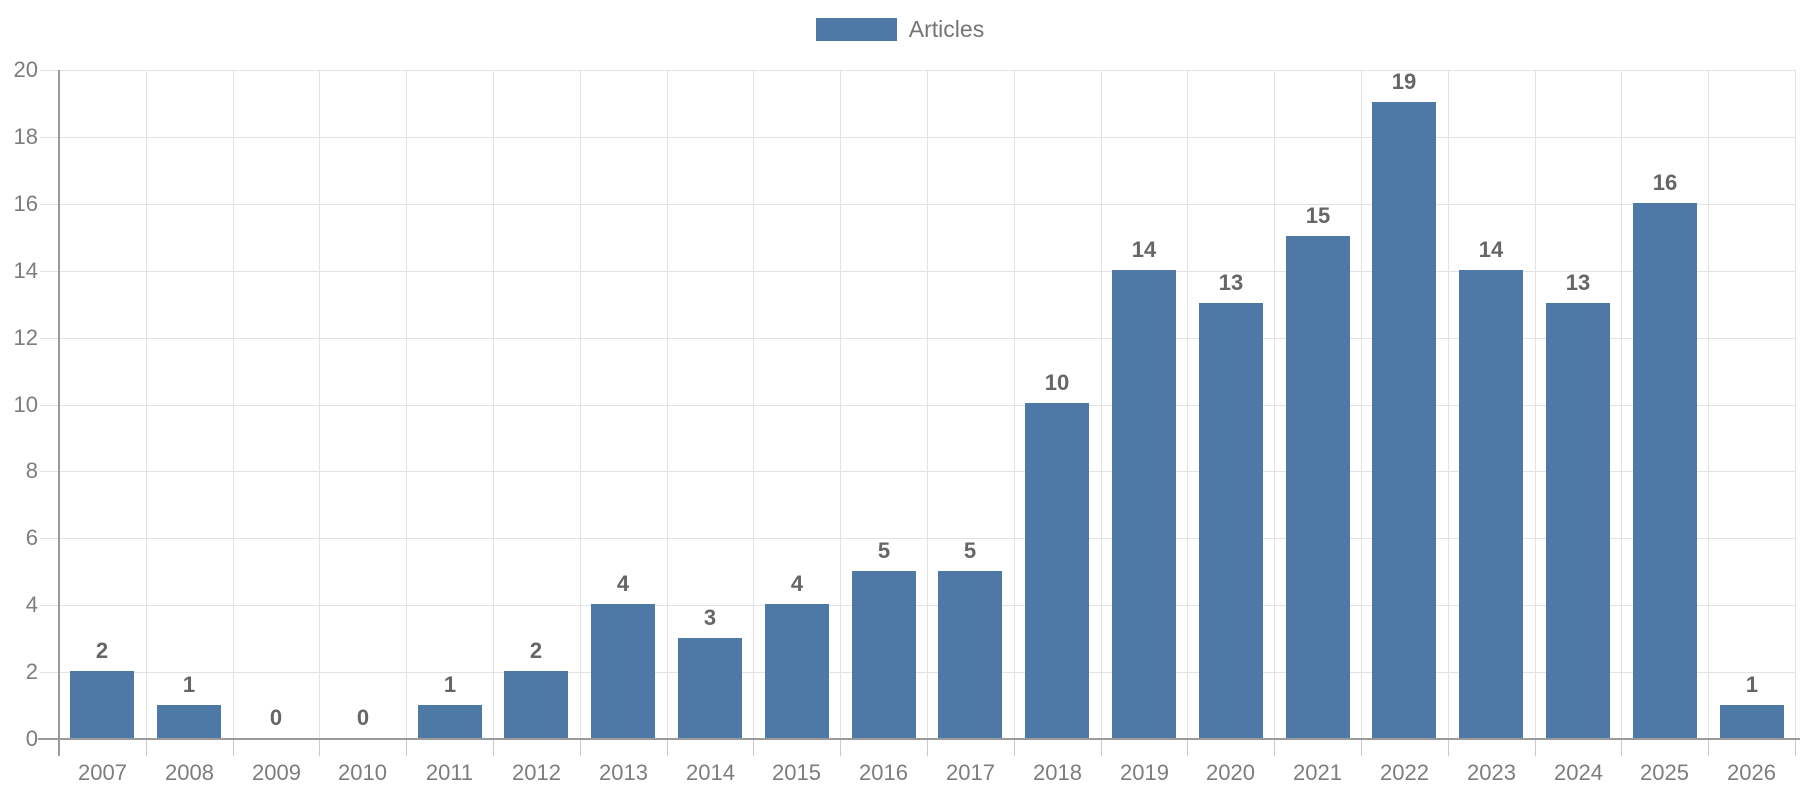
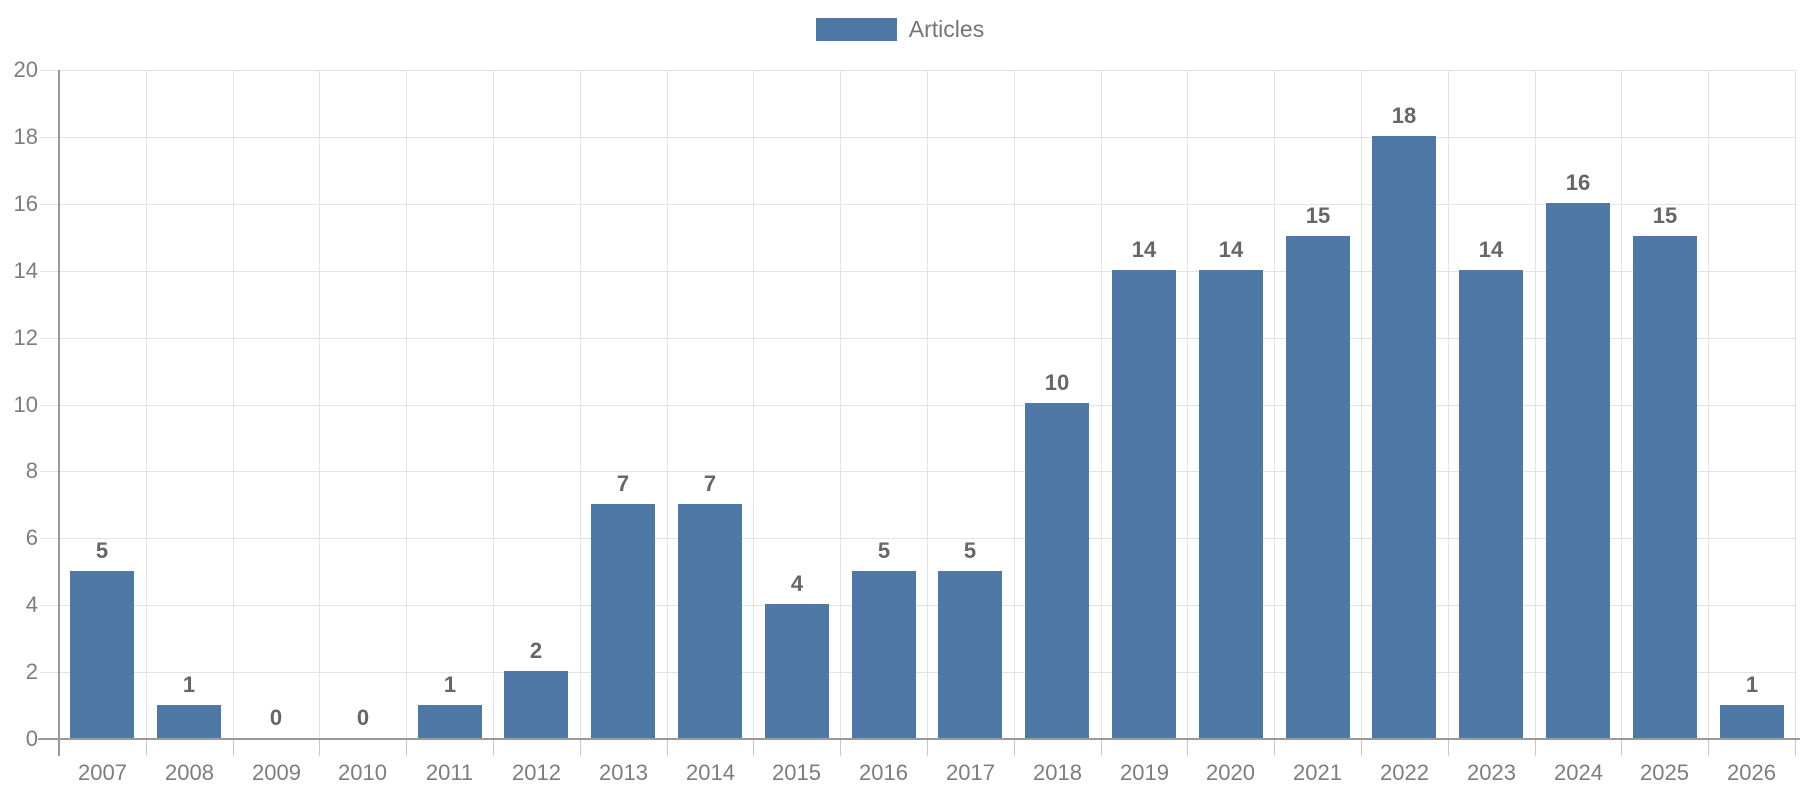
2007: 2 -> 5
2013: 4 -> 7
2014: 3 -> 7
2020: 13 -> 14
2022: 19 -> 18
2024: 13 -> 16
2025: 16 -> 15
